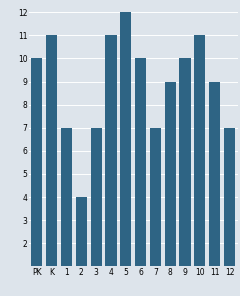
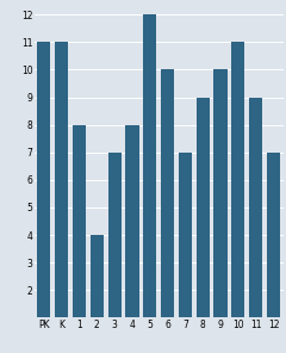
PK: 10 -> 11
1: 7 -> 8
4: 11 -> 8
